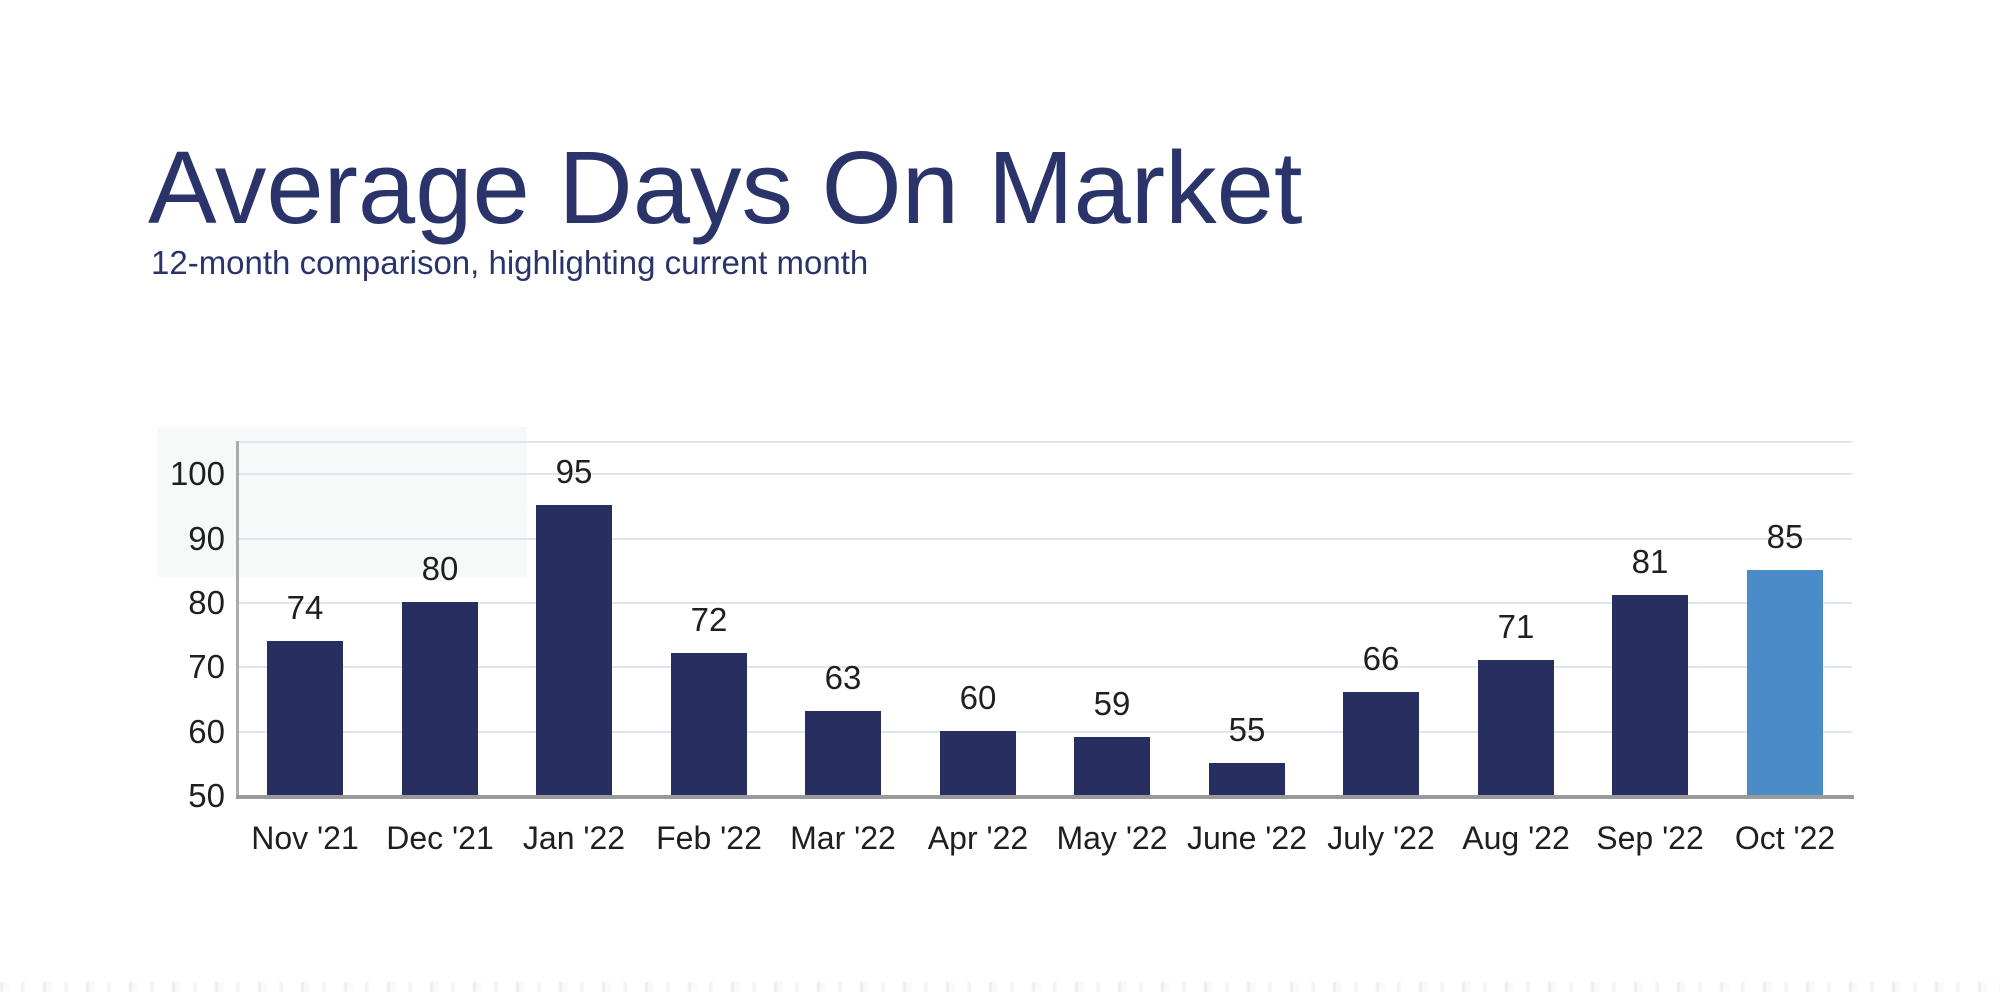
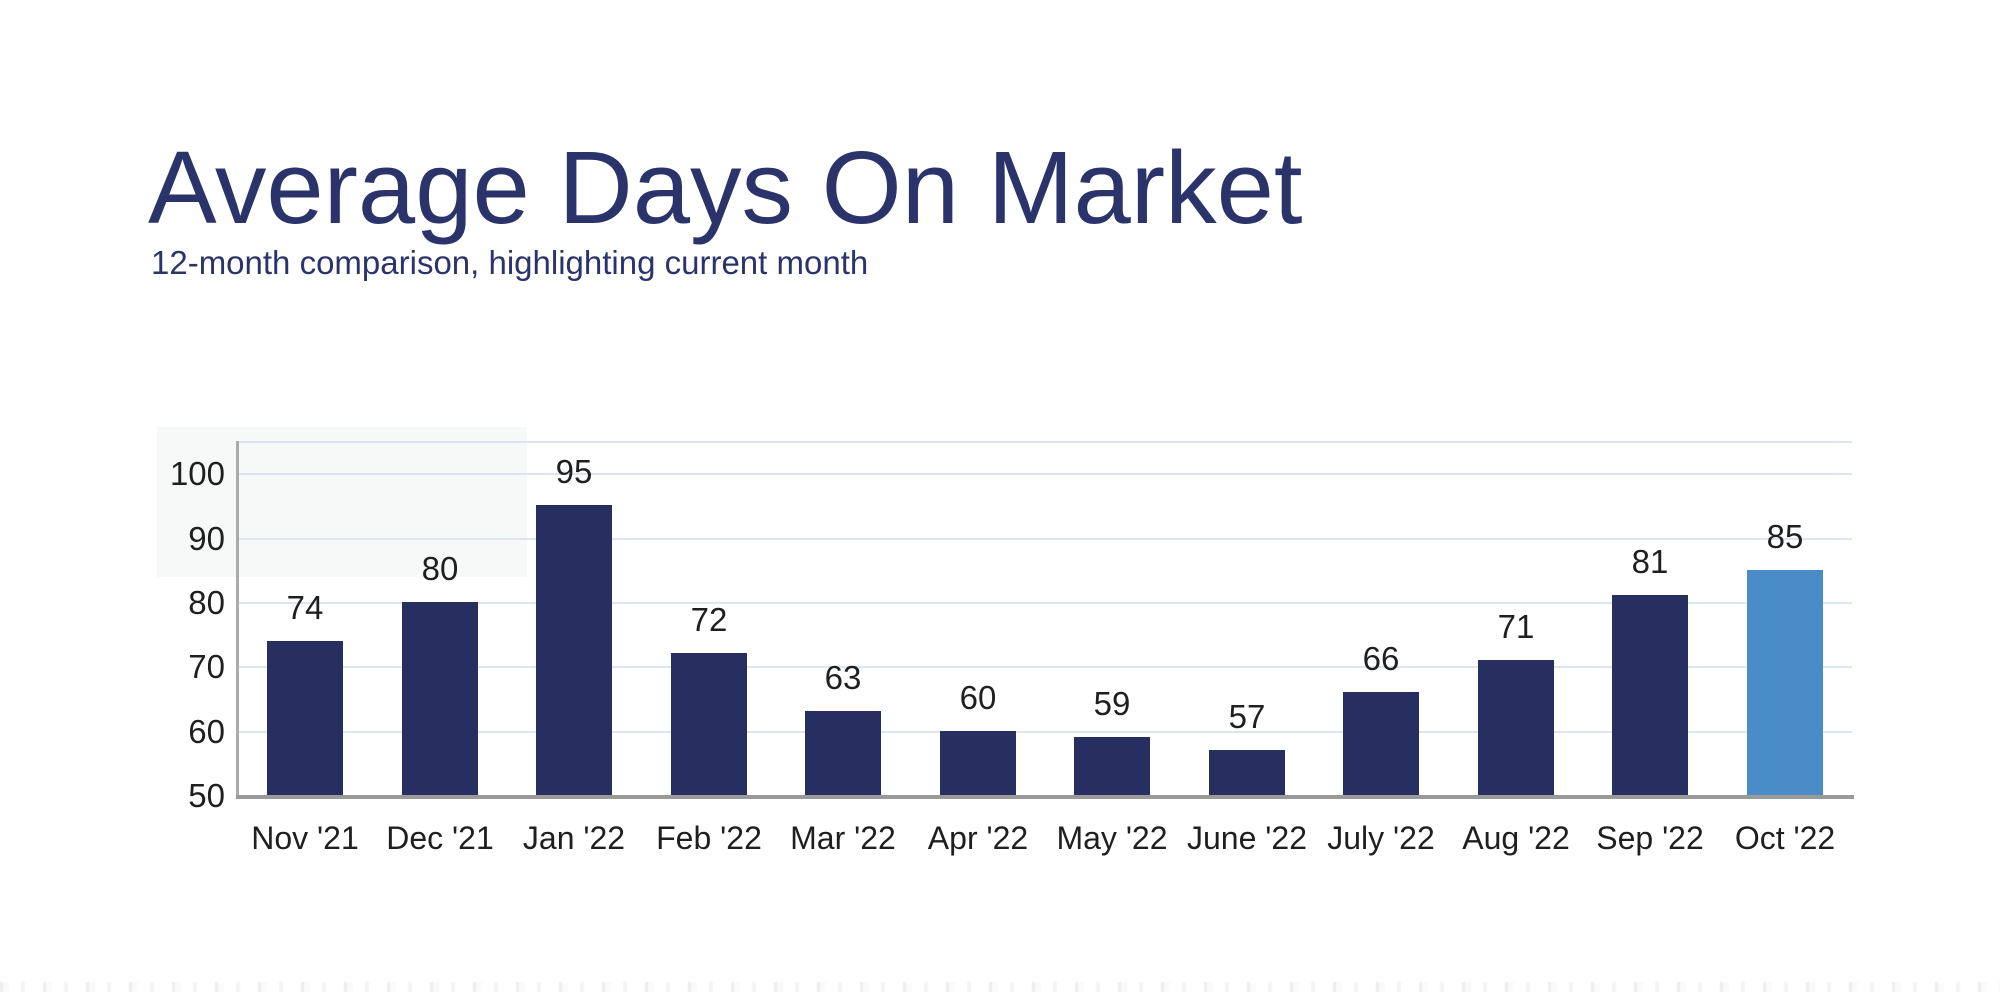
June '22: 55 -> 57
